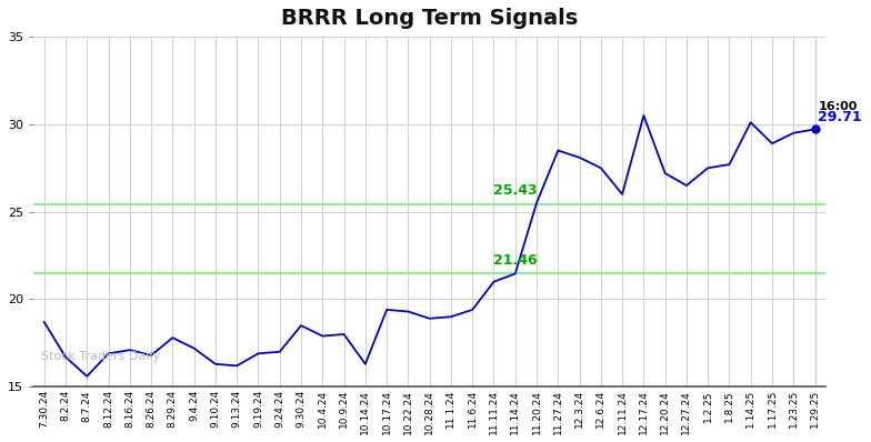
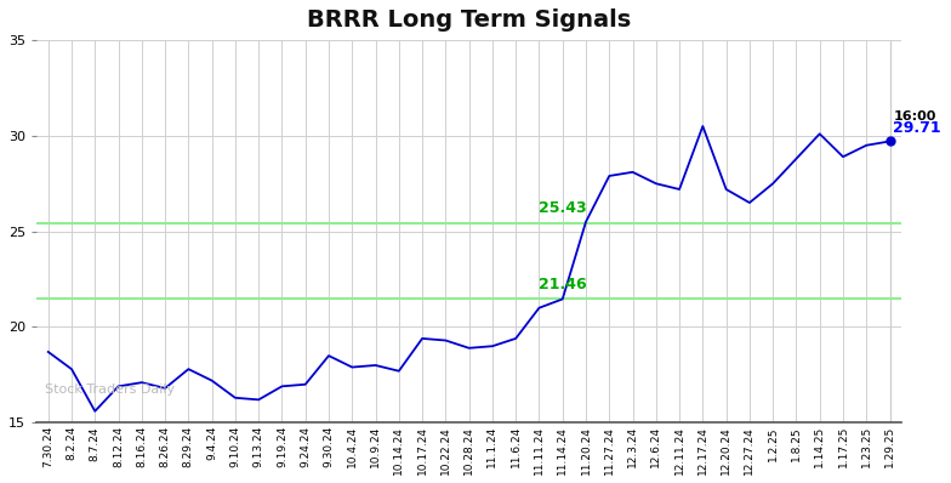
8.2.24: 16.7 -> 17.8
10.14.24: 16.3 -> 17.7
11.27.24: 28.5 -> 27.9
12.11.24: 26.0 -> 27.2
1.8.25: 27.7 -> 28.8
